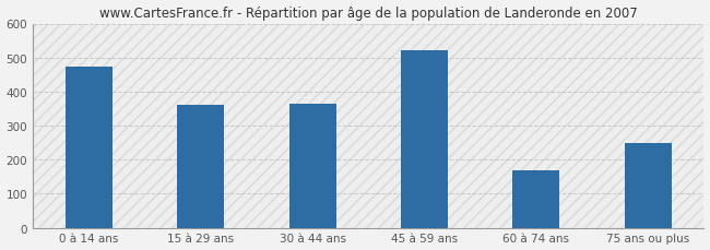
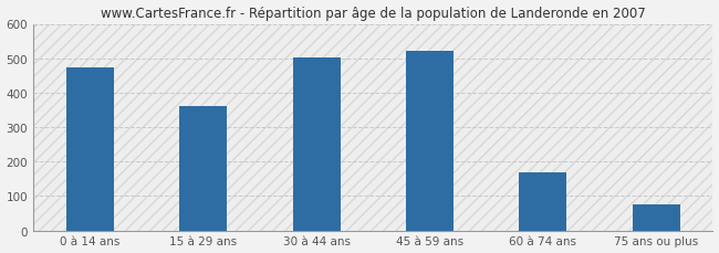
30 à 44 ans: 365 -> 502
75 ans ou plus: 250 -> 75
